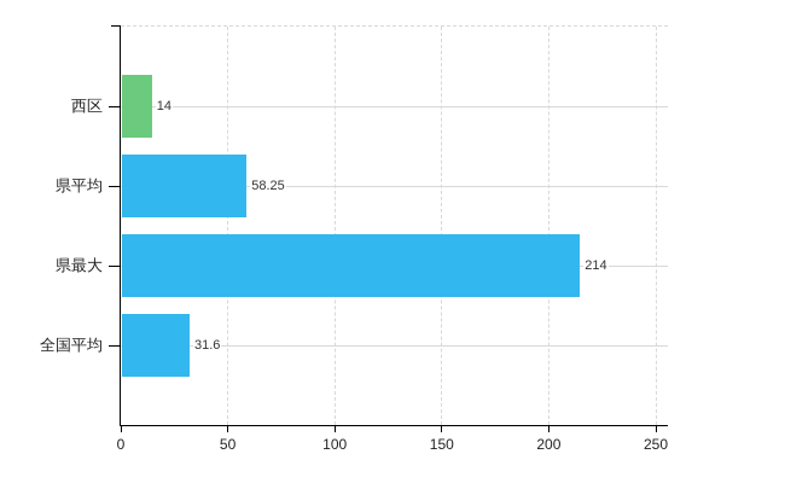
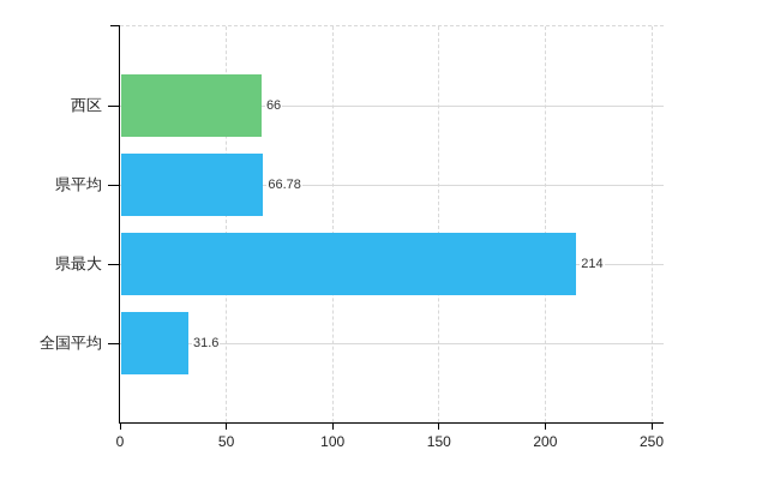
西区: 14 -> 66
県平均: 58.25 -> 66.78
